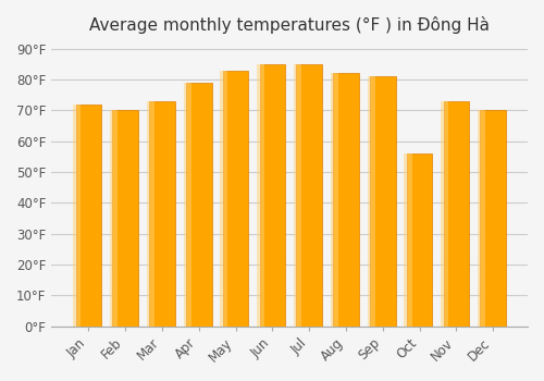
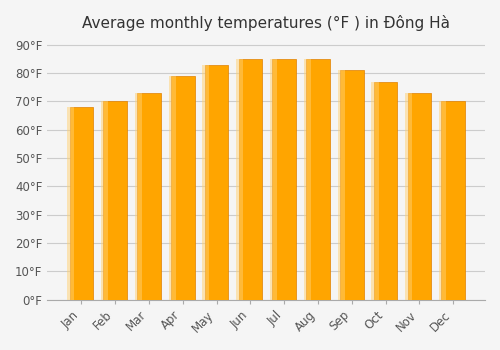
Jan: 72°F -> 68°F
Aug: 82°F -> 85°F
Oct: 56°F -> 77°F
